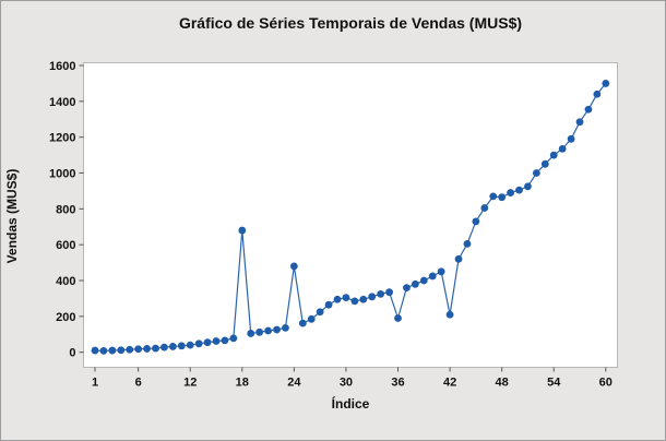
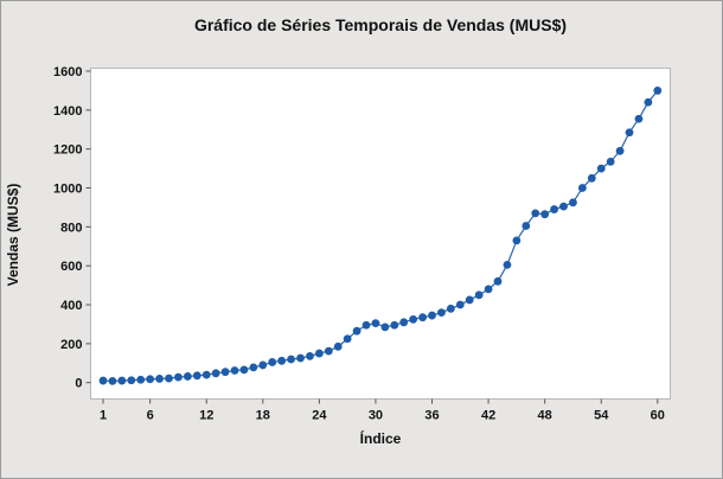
18: 680 -> 90
24: 480 -> 150
36: 190 -> 340
42: 210 -> 480
